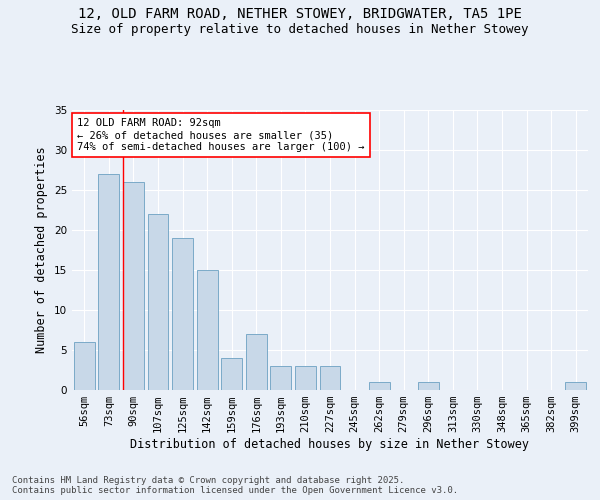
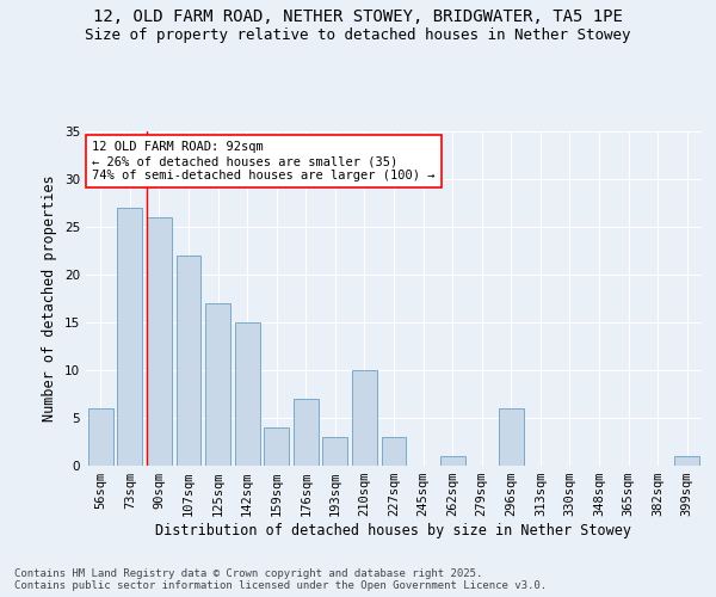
125sqm: 19 -> 17
210sqm: 3 -> 10
296sqm: 1 -> 6
